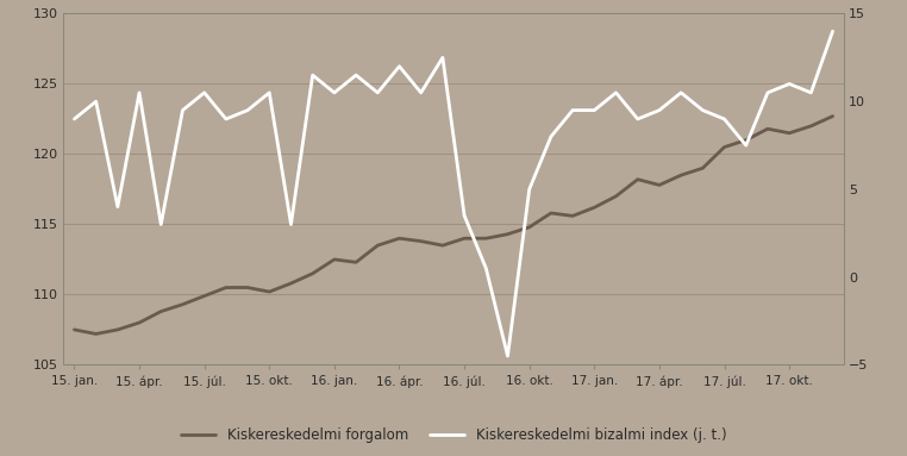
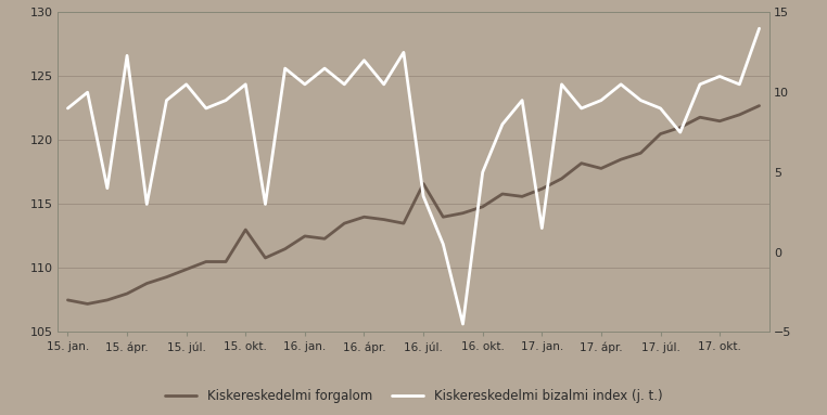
Kiskereskedelmi bizalmi index (j. t.)/15. ápr.: 10.5 -> 12.3
Kiskereskedelmi forgalom/15. okt.: 110.2 -> 113.0
Kiskereskedelmi forgalom/16. júl.: 114.0 -> 116.6
Kiskereskedelmi bizalmi index (j. t.)/17. jan.: 9.5 -> 1.5
